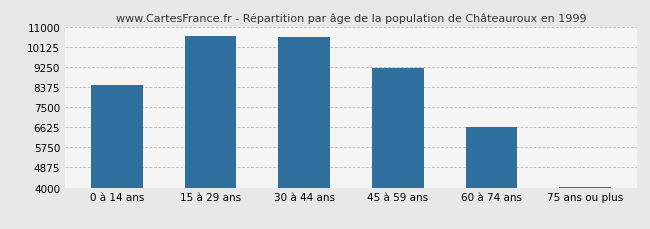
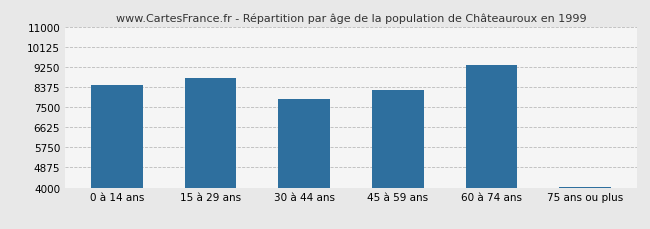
15 à 29 ans: 10580 -> 8750
30 à 44 ans: 10530 -> 7850
45 à 59 ans: 9200 -> 8250
60 à 74 ans: 6630 -> 9350
